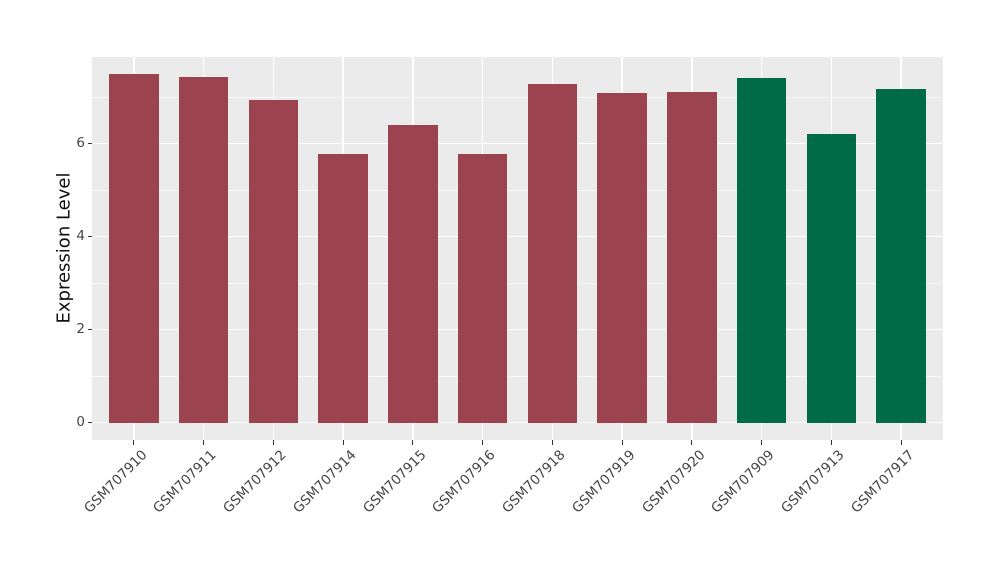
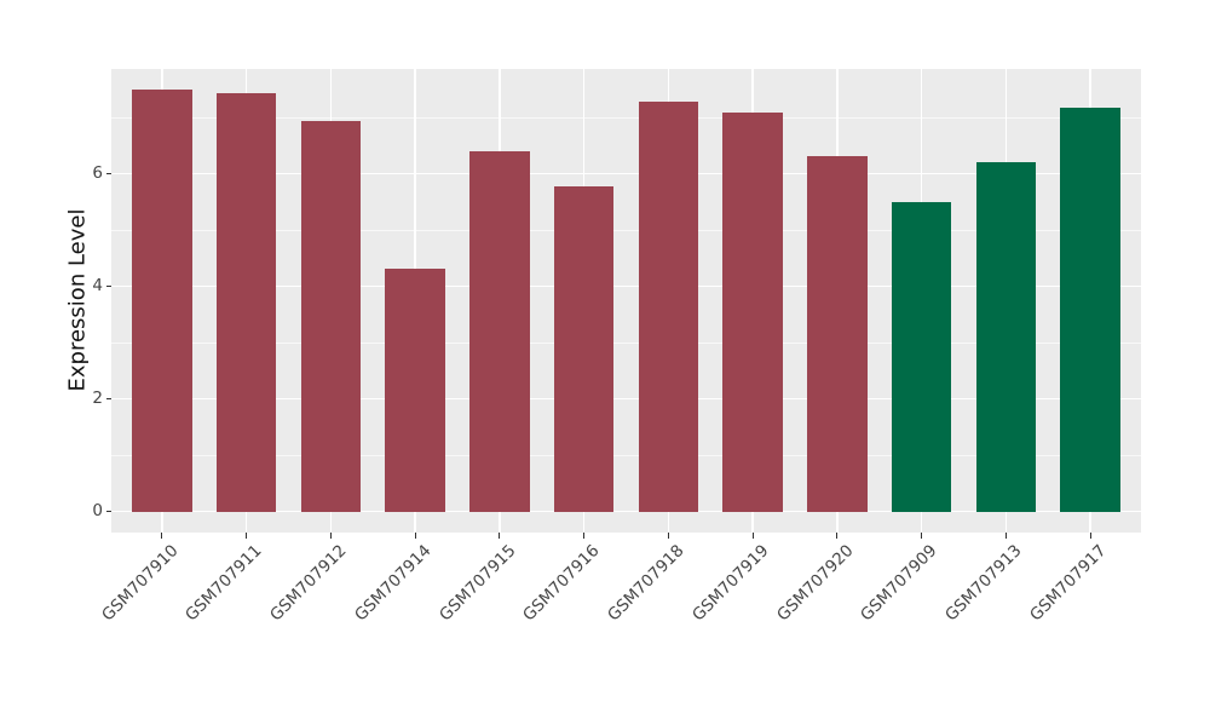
GSM707914: 5.8 -> 4.3
GSM707920: 7.1 -> 6.3
GSM707909: 7.4 -> 5.5
